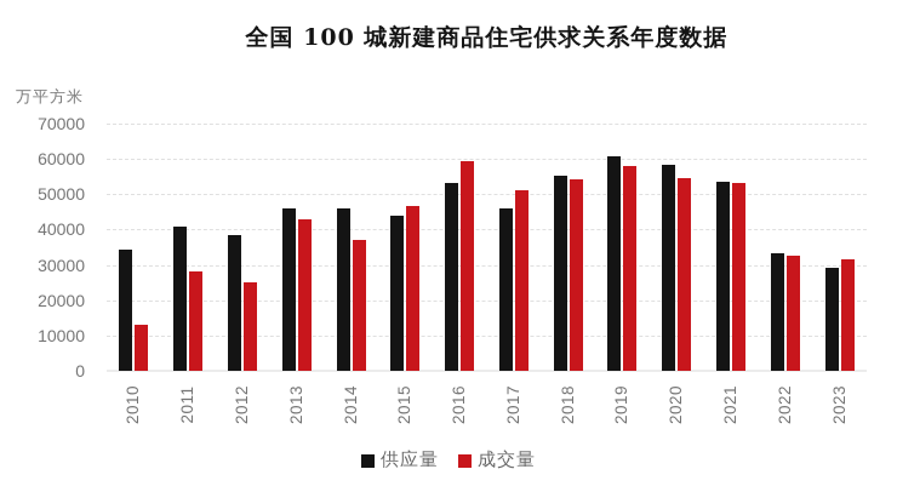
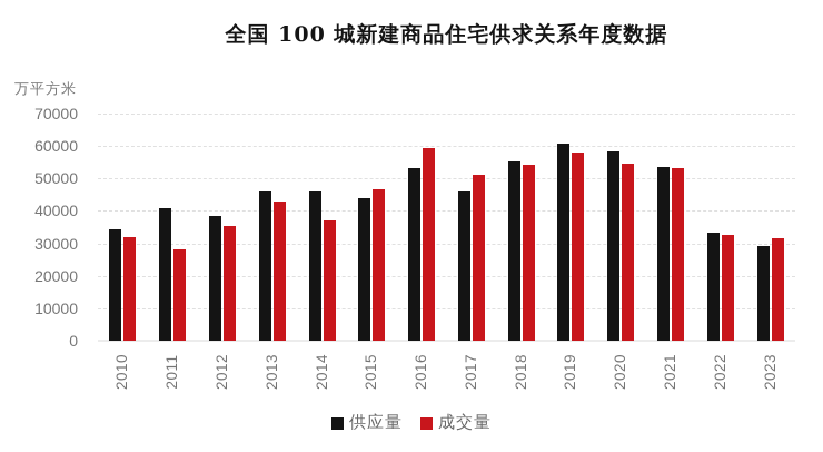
成交量/2010: 13000 -> 32000
成交量/2012: 25000 -> 35000
